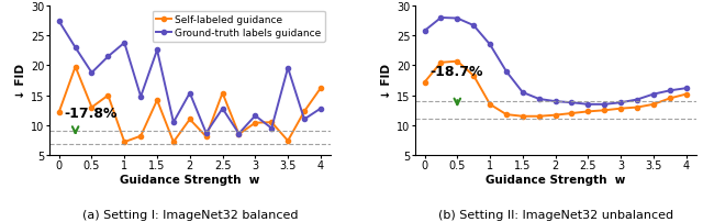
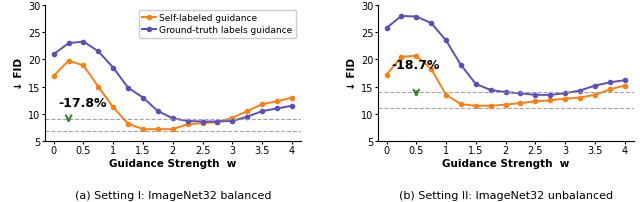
(a) Setting I: ImageNet32 balanced/Self-labeled guidance/0: 12.2 -> 17.0
(a) Setting I: ImageNet32 balanced/Ground-truth labels guidance/0: 27.4 -> 21.0
(a) Setting I: ImageNet32 balanced/Self-labeled guidance/0.5: 13.0 -> 18.9
(a) Setting I: ImageNet32 balanced/Ground-truth labels guidance/0.5: 18.8 -> 23.3
(a) Setting I: ImageNet32 balanced/Self-labeled guidance/1: 7.2 -> 11.2
(a) Setting I: ImageNet32 balanced/Ground-truth labels guidance/1: 23.8 -> 18.5
(a) Setting I: ImageNet32 balanced/Self-labeled guidance/1.5: 14.2 -> 7.2
(a) Setting I: ImageNet32 balanced/Ground-truth labels guidance/1.5: 22.6 -> 13.0
(a) Setting I: ImageNet32 balanced/Self-labeled guidance/2: 11.0 -> 7.2
(a) Setting I: ImageNet32 balanced/Ground-truth labels guidance/2: 15.4 -> 9.2
(a) Setting I: ImageNet32 balanced/Self-labeled guidance/2.5: 15.4 -> 8.3
(a) Setting I: ImageNet32 balanced/Ground-truth labels guidance/2.5: 12.8 -> 8.6
(a) Setting I: ImageNet32 balanced/Self-labeled guidance/3: 10.4 -> 9.3
(a) Setting I: ImageNet32 balanced/Ground-truth labels guidance/3: 11.6 -> 8.7
(a) Setting I: ImageNet32 balanced/Self-labeled guidance/3.5: 7.4 -> 11.8
(a) Setting I: ImageNet32 balanced/Ground-truth labels guidance/3.5: 19.6 -> 10.5
(a) Setting I: ImageNet32 balanced/Self-labeled guidance/4: 16.2 -> 13.0
(a) Setting I: ImageNet32 balanced/Ground-truth labels guidance/4: 12.8 -> 11.5
